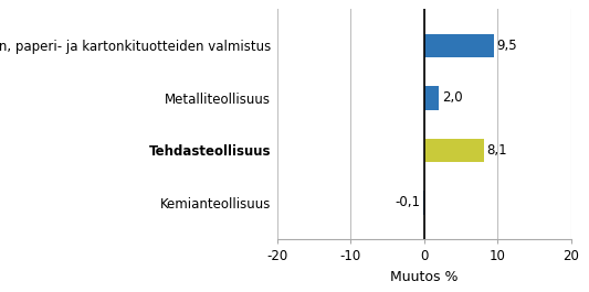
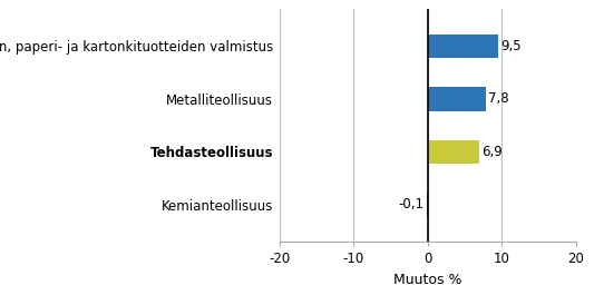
Metalliteollisuus: 2,0 -> 7,8
Tehdasteollisuus: 8,1 -> 6,9
